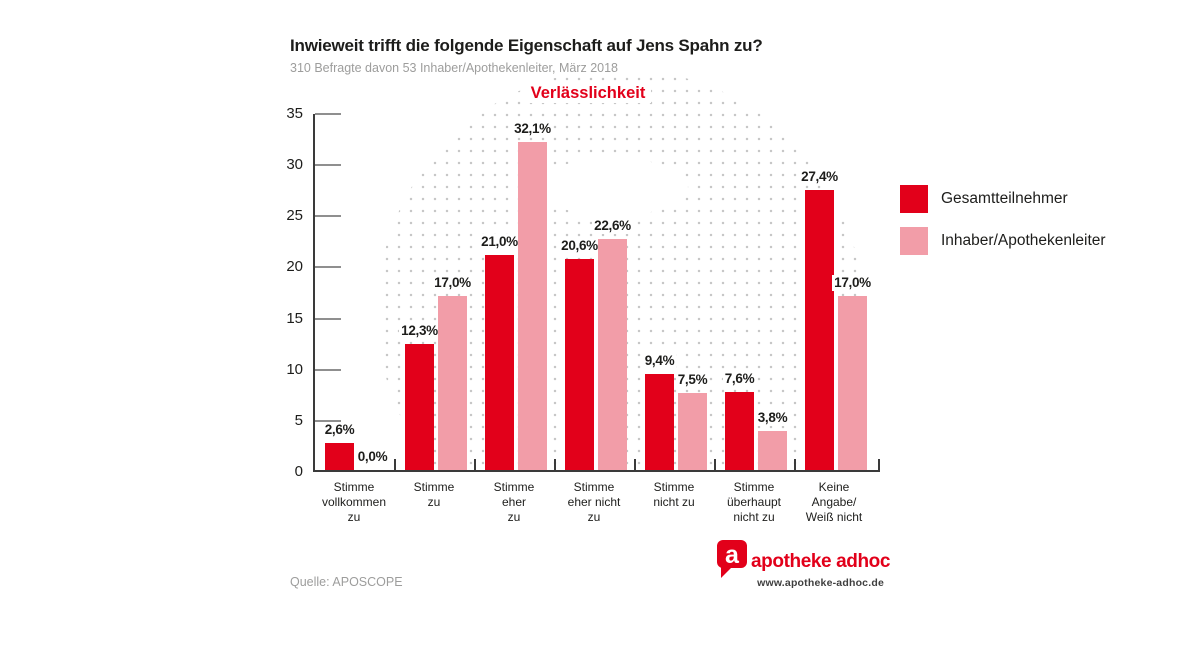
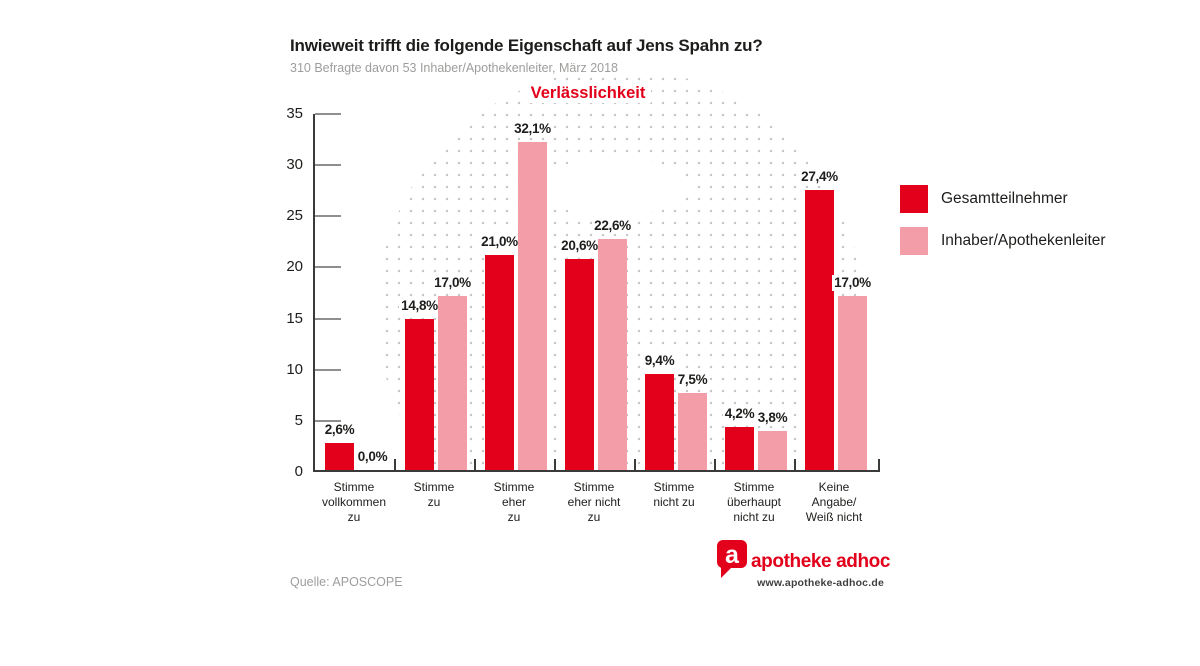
Gesamtteilnehmer/Stimme zu: 12,3% -> 14,8%
Gesamtteilnehmer/Stimme überhaupt nicht zu: 7,6% -> 4,2%
